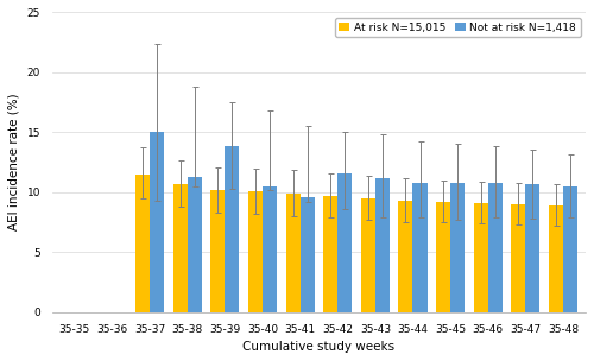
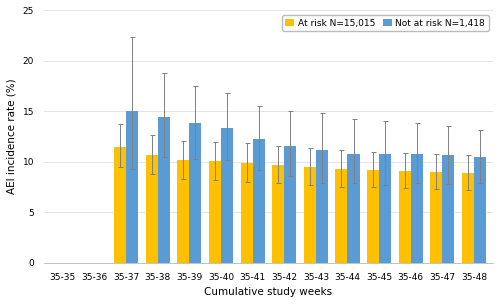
Not at risk N=1,418/35-38: 11.3 -> 14.4
Not at risk N=1,418/35-40: 10.5 -> 13.4
Not at risk N=1,418/35-41: 9.6 -> 12.3
